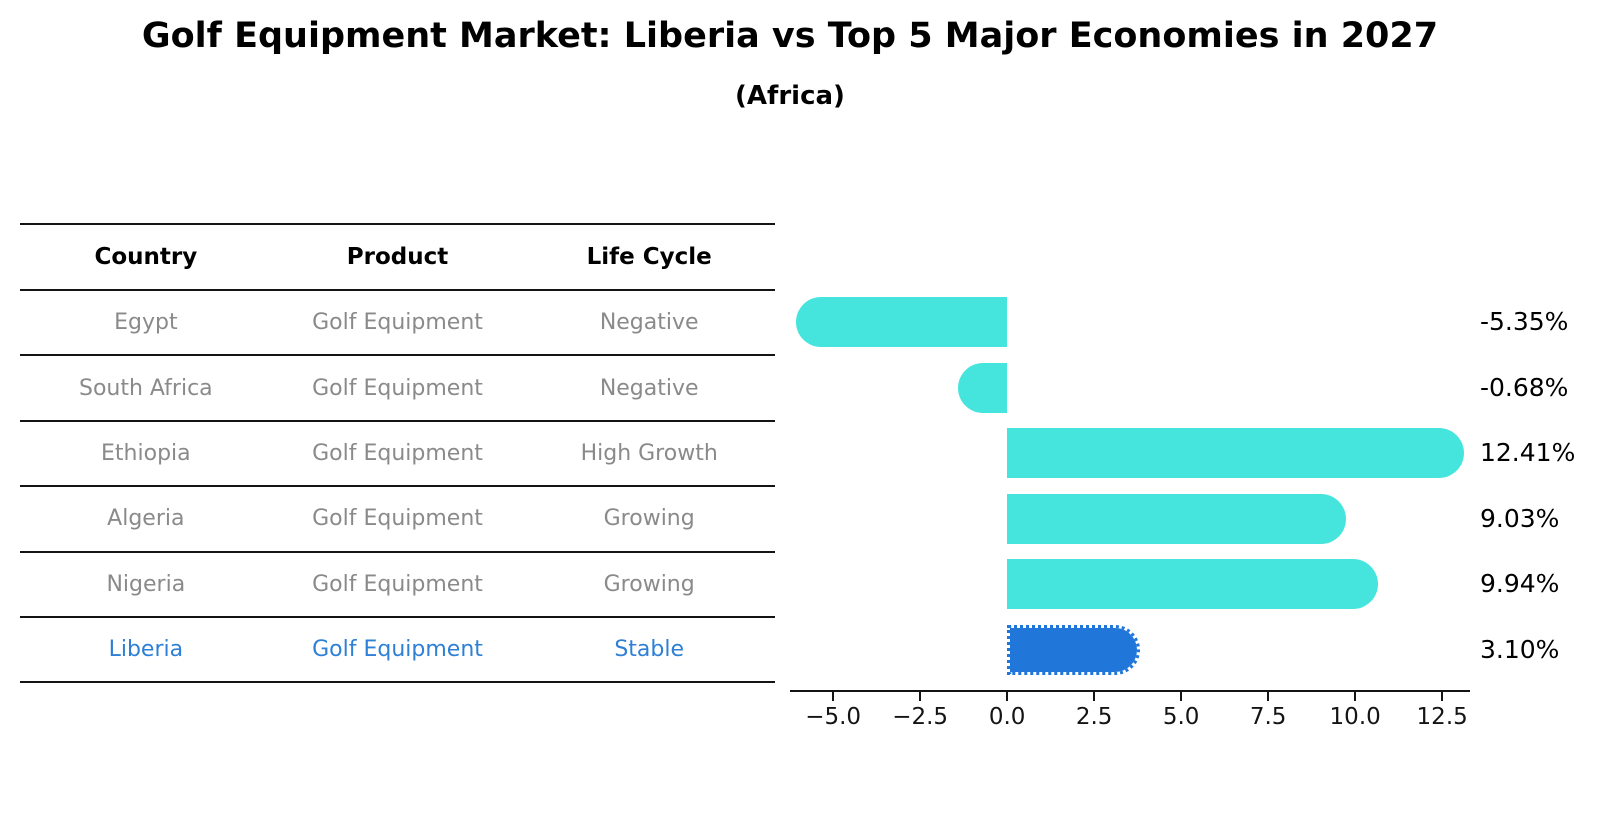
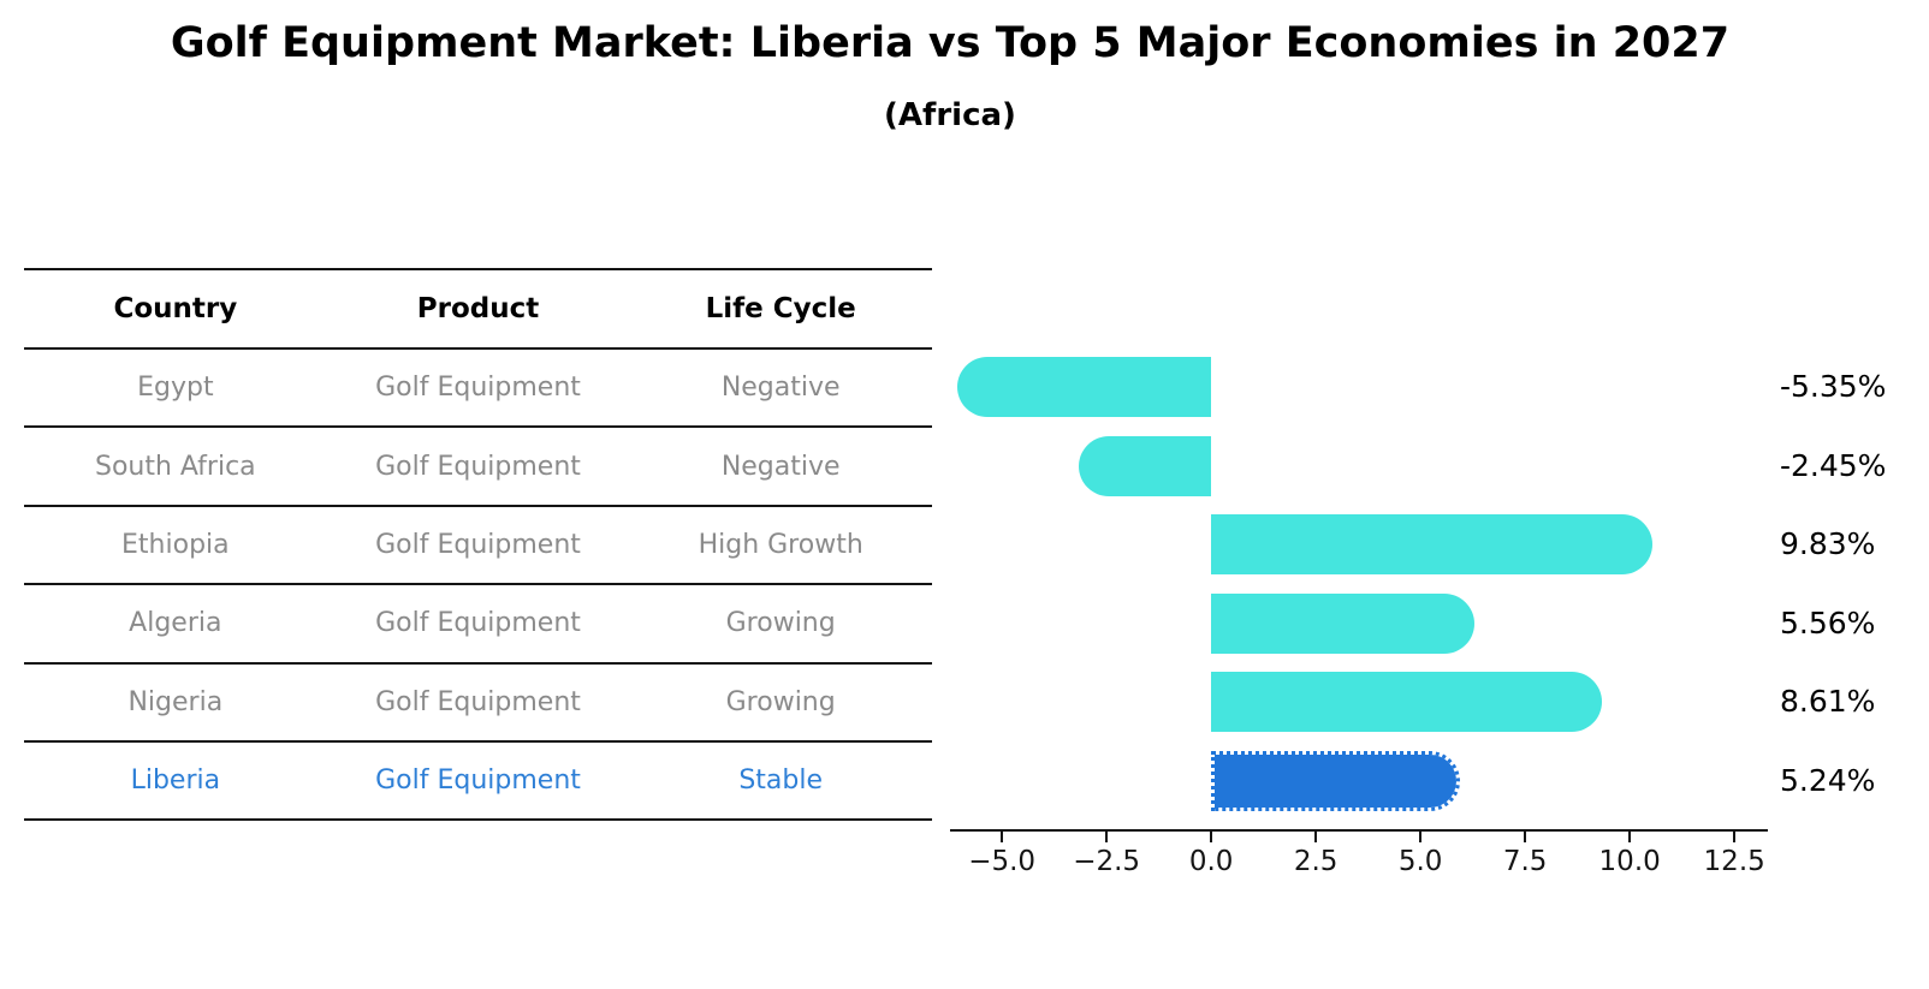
South Africa: -0.68% -> -2.45%
Ethiopia: 12.41% -> 9.83%
Algeria: 9.03% -> 5.56%
Nigeria: 9.94% -> 8.61%
Liberia: 3.10% -> 5.24%
